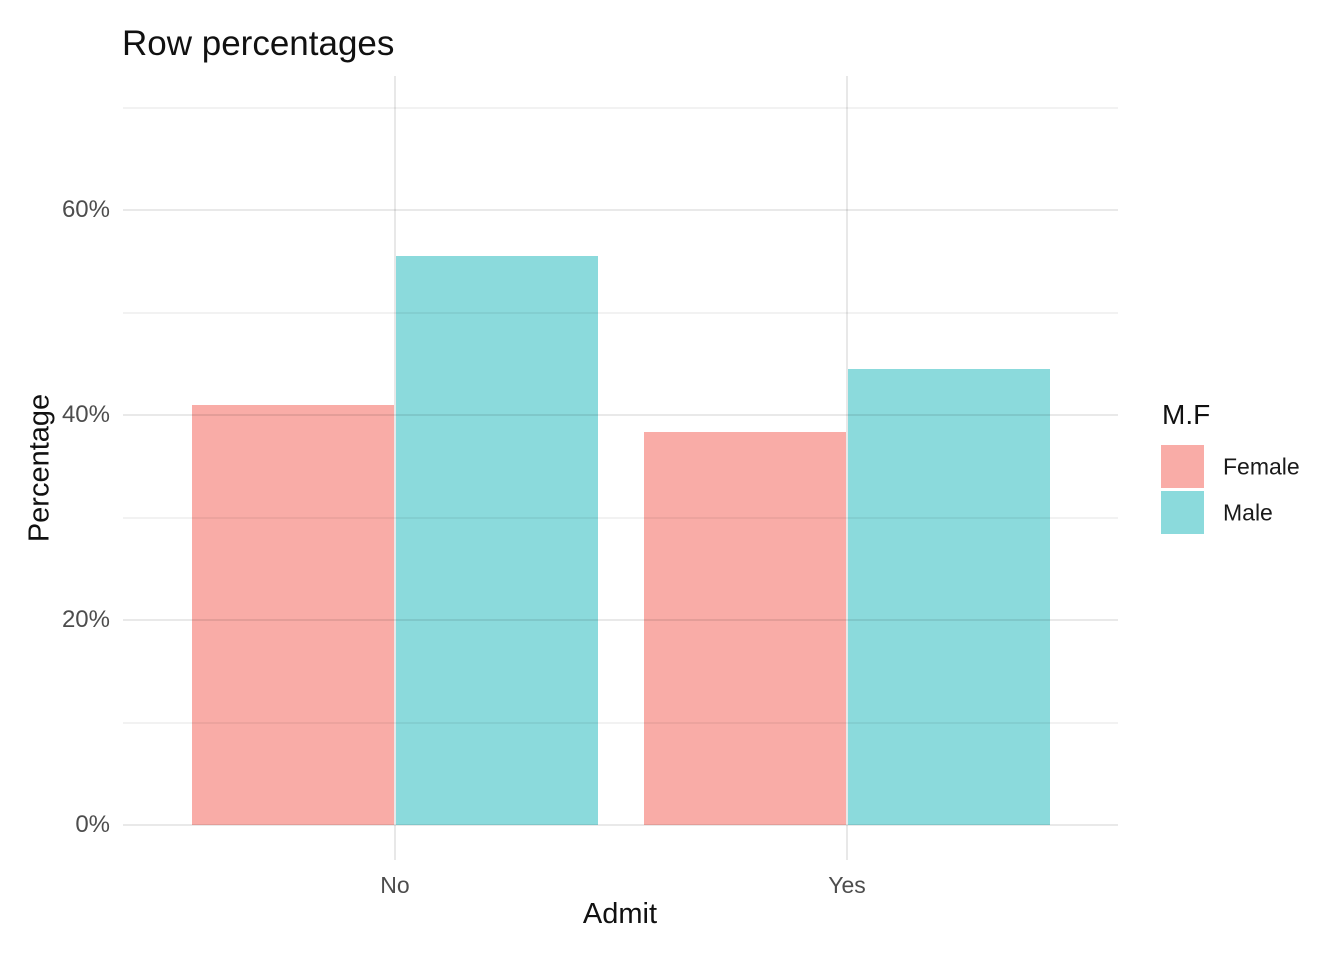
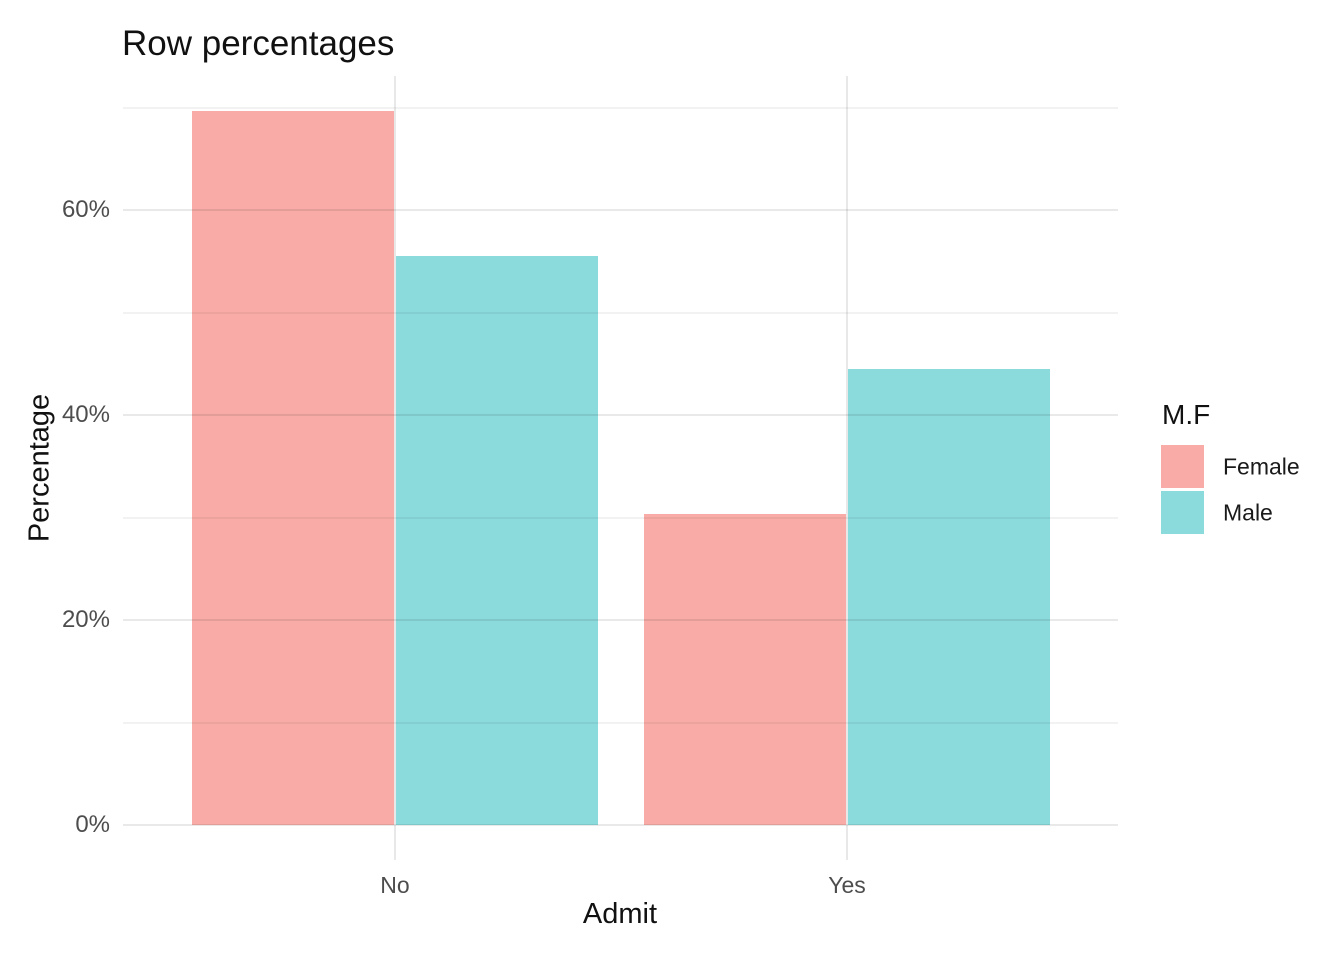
Female/No: 41.0% -> 69.7%
Female/Yes: 38.3% -> 30.4%
